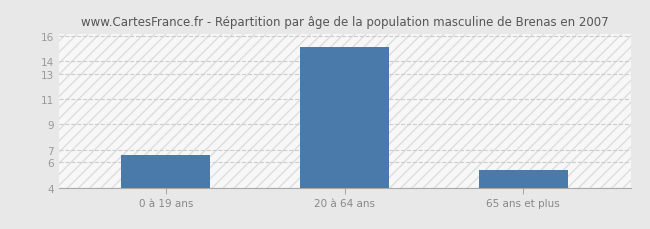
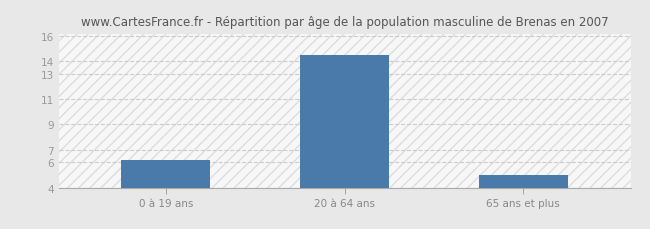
0 à 19 ans: 6.6 -> 6.2
20 à 64 ans: 15.1 -> 14.5
65 ans et plus: 5.4 -> 5.0
